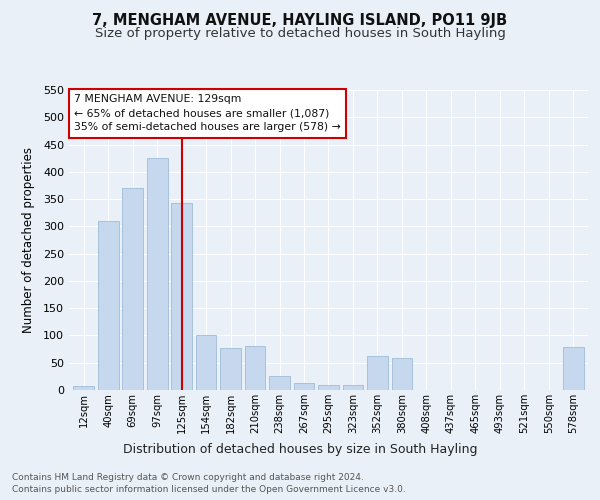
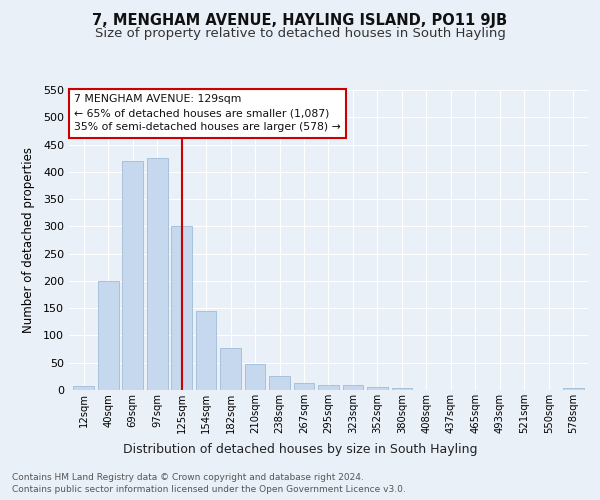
40sqm: 310 -> 200
69sqm: 370 -> 420
125sqm: 342 -> 300
154sqm: 100 -> 145
210sqm: 80 -> 48
352sqm: 62 -> 5
380sqm: 58 -> 3
578sqm: 78 -> 4
